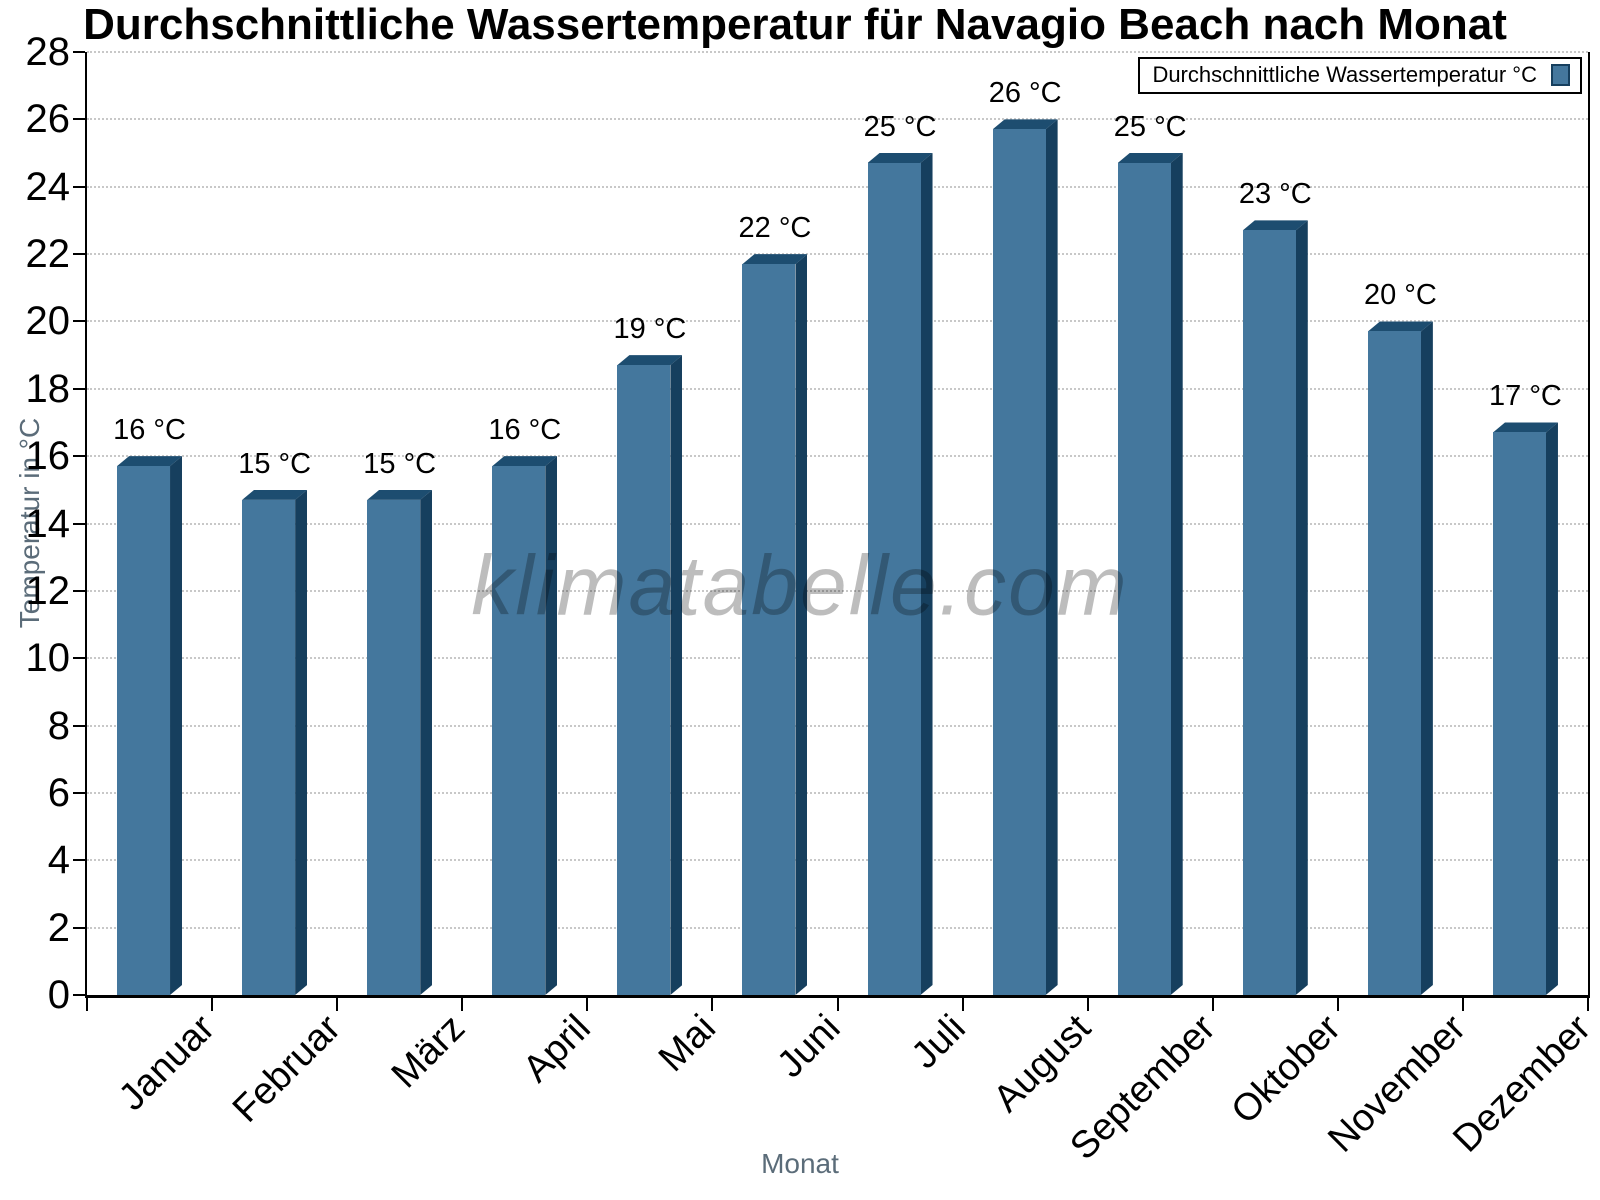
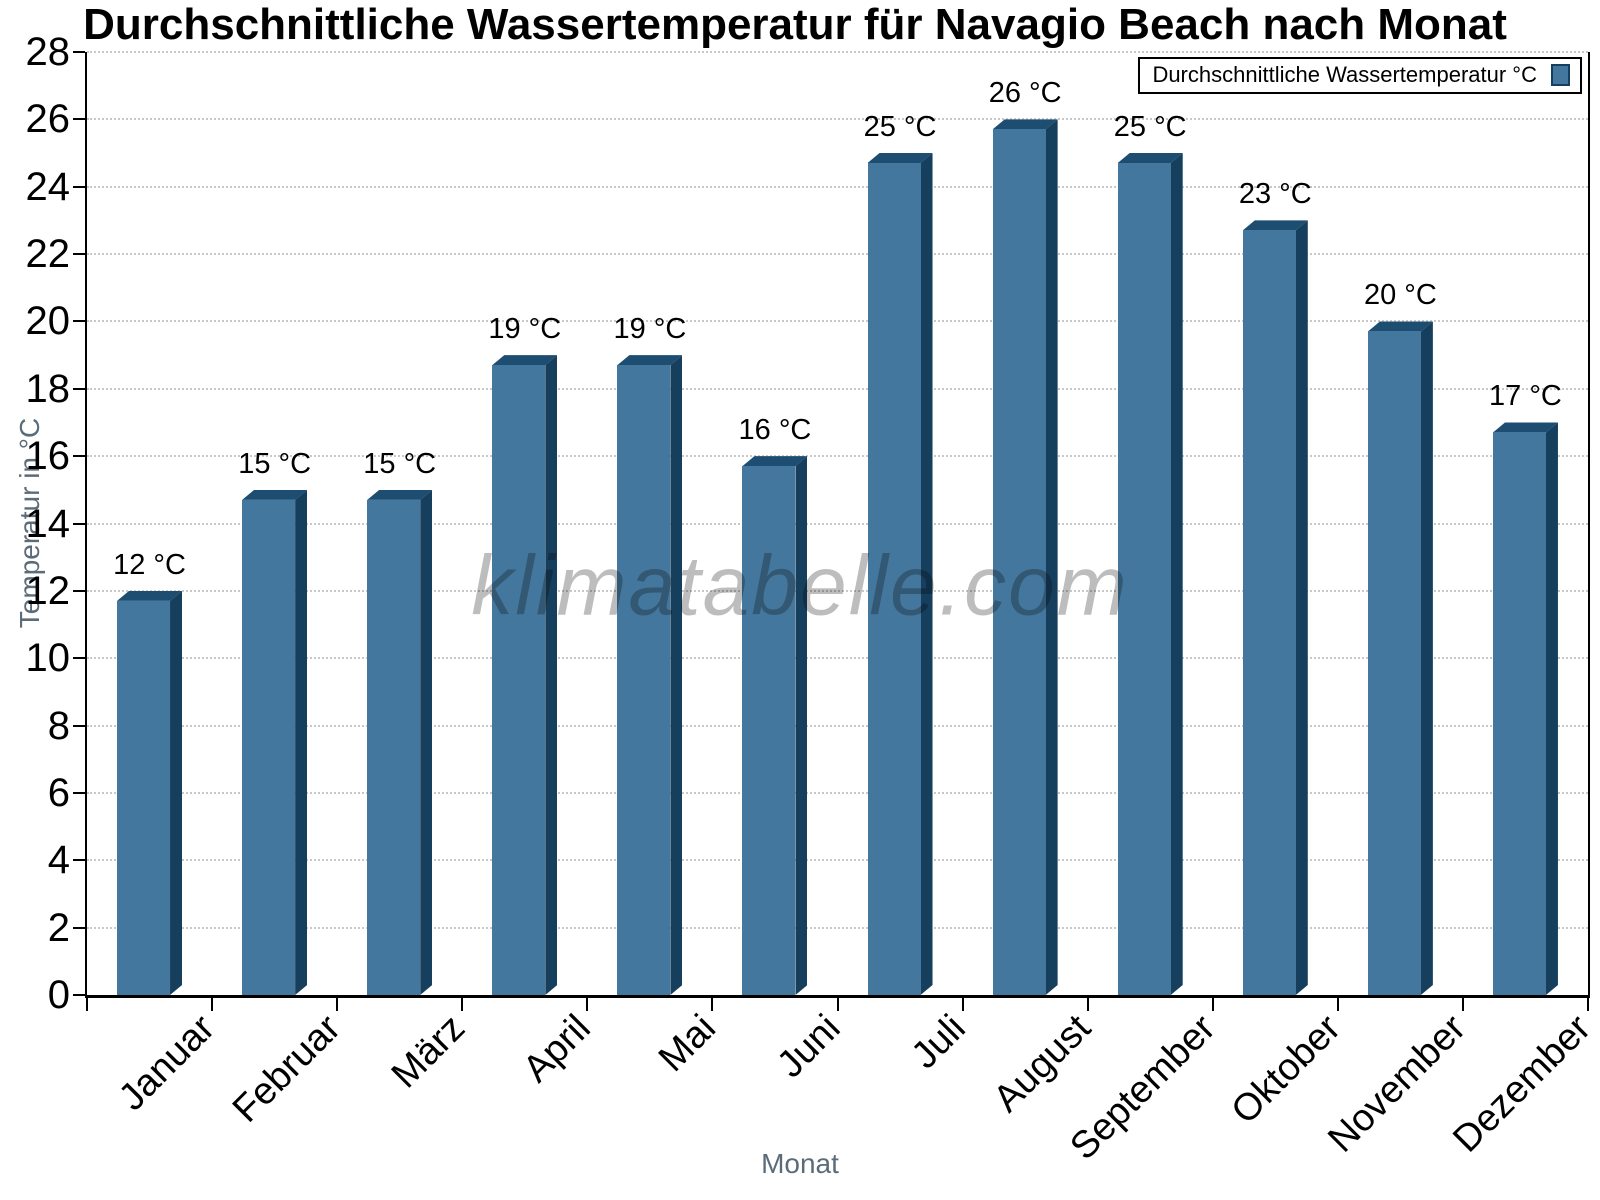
Januar: 16 -> 12
April: 16 -> 19
Juni: 22 -> 16
